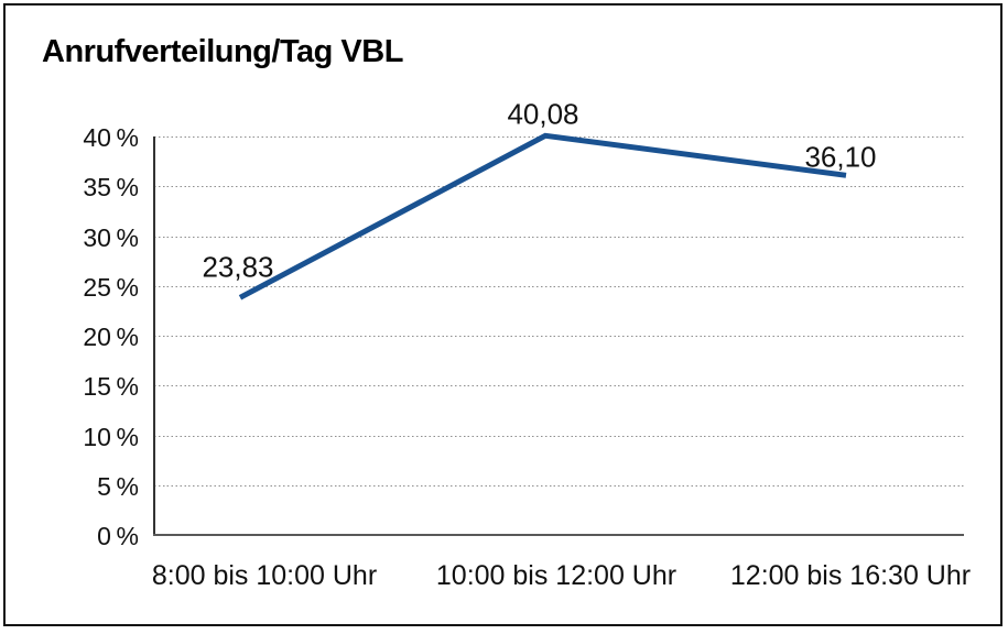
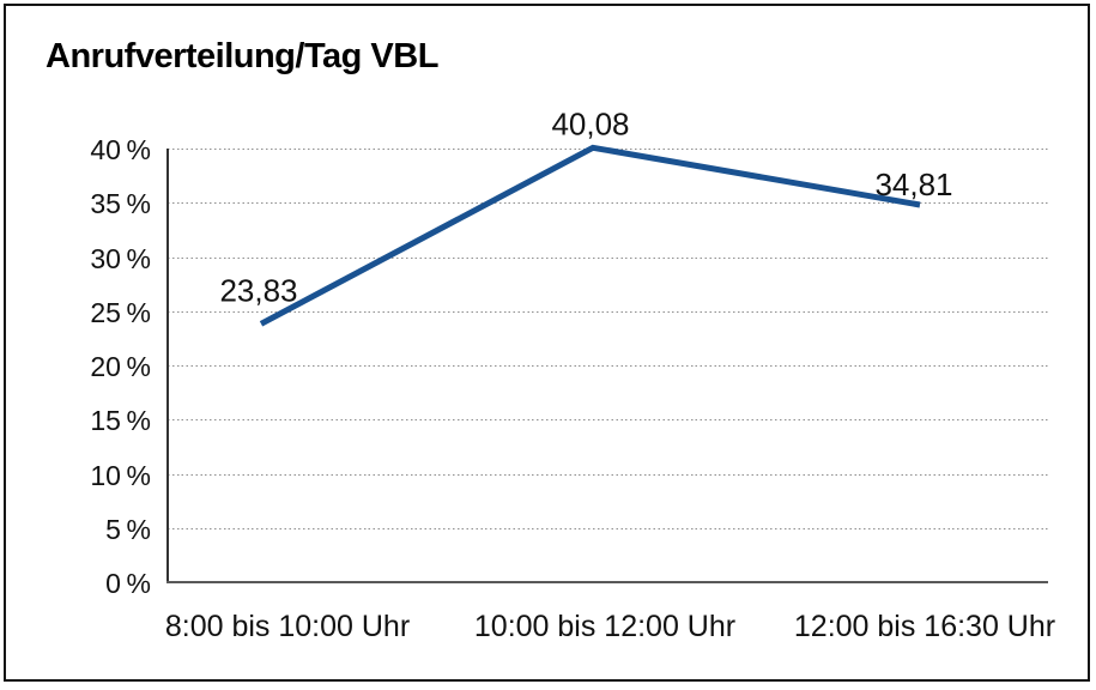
12:00 bis 16:30 Uhr: 36,10 -> 34,81
